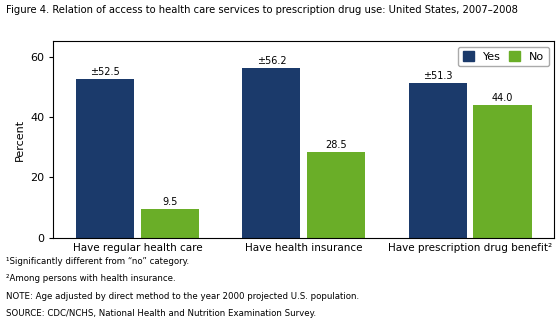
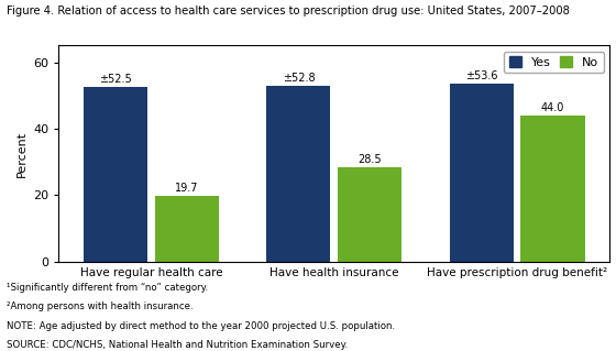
No/Have regular health care: 9.5 -> 19.7
Yes/Have health insurance: ±56.2 -> ±52.8
Yes/Have prescription drug benefit²: ±51.3 -> ±53.6
